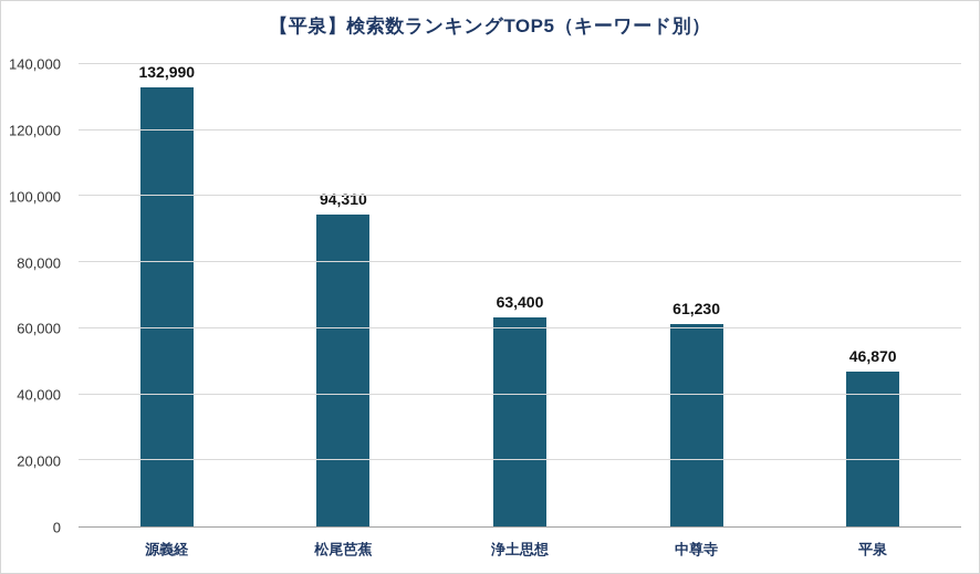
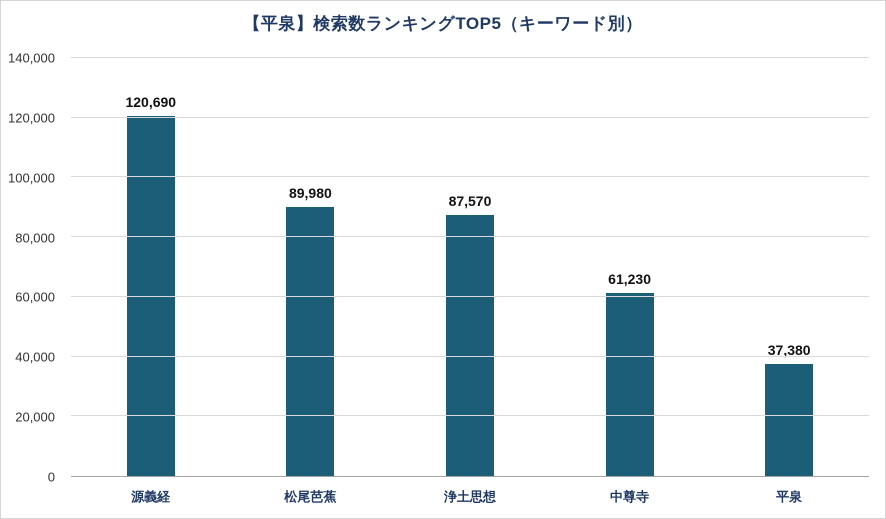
源義経: 132,990 -> 120,690
松尾芭蕉: 94,310 -> 89,980
浄土思想: 63,400 -> 87,570
平泉: 46,870 -> 37,380
